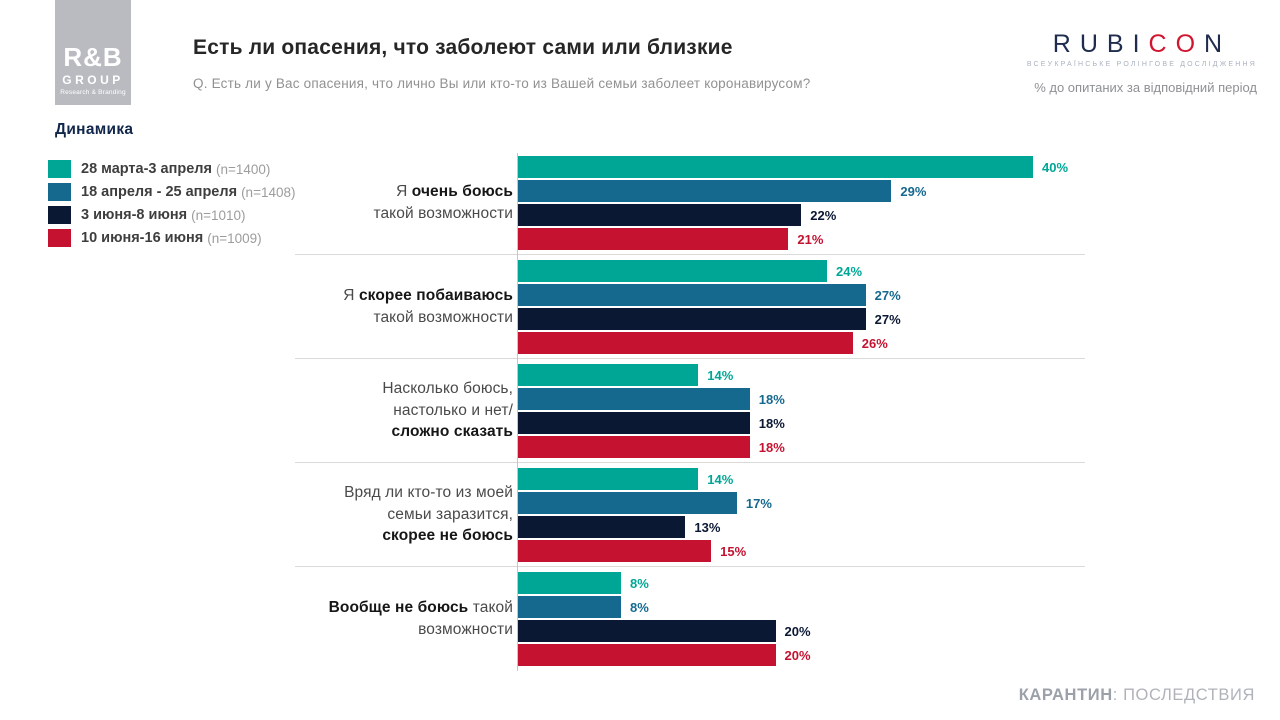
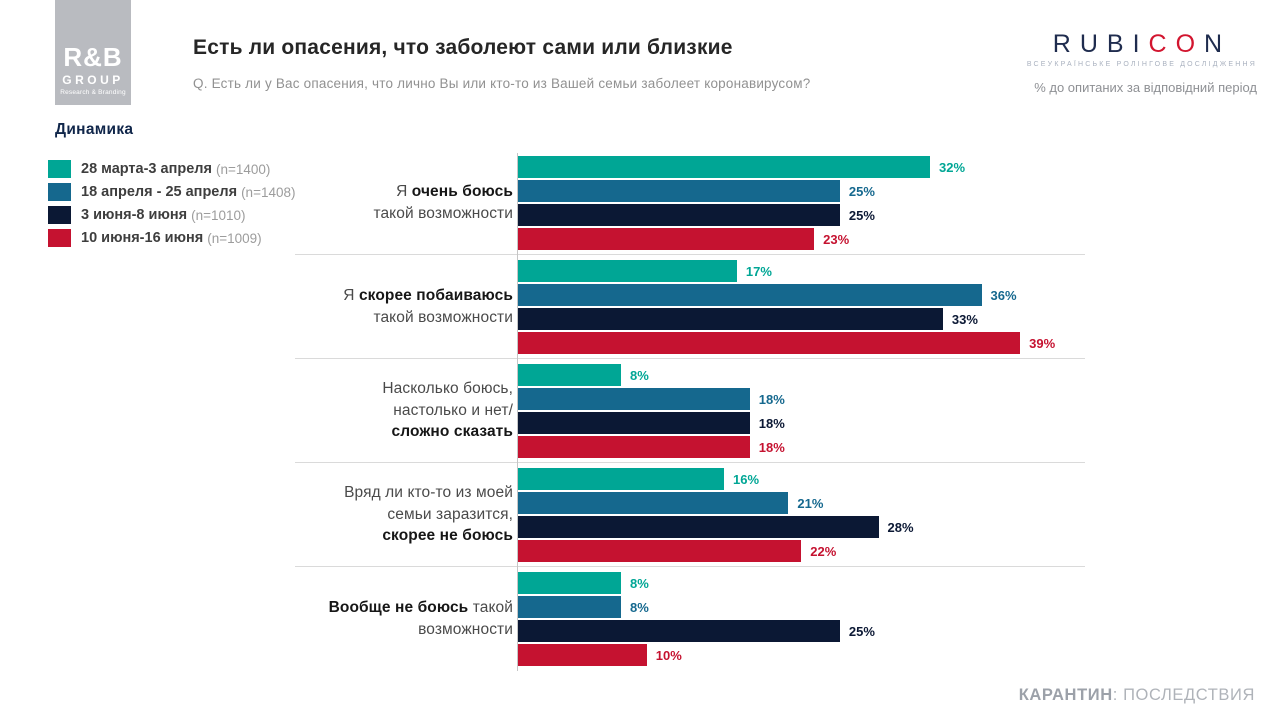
28 марта-3 апреля/Я очень боюсь такой возможности: 40% -> 32%
18 апреля - 25 апреля/Я очень боюсь такой возможности: 29% -> 25%
3 июня-8 июня/Я очень боюсь такой возможности: 22% -> 25%
10 июня-16 июня/Я очень боюсь такой возможности: 21% -> 23%
28 марта-3 апреля/Я скорее побаиваюсь такой возможности: 24% -> 17%
18 апреля - 25 апреля/Я скорее побаиваюсь такой возможности: 27% -> 36%
3 июня-8 июня/Я скорее побаиваюсь такой возможности: 27% -> 33%
10 июня-16 июня/Я скорее побаиваюсь такой возможности: 26% -> 39%
28 марта-3 апреля/Насколько боюсь, настолько и нет/ сложно сказать: 14% -> 8%
28 марта-3 апреля/Вряд ли кто-то из моей семьи заразится, скорее не боюсь: 14% -> 16%
18 апреля - 25 апреля/Вряд ли кто-то из моей семьи заразится, скорее не боюсь: 17% -> 21%
3 июня-8 июня/Вряд ли кто-то из моей семьи заразится, скорее не боюсь: 13% -> 28%
10 июня-16 июня/Вряд ли кто-то из моей семьи заразится, скорее не боюсь: 15% -> 22%
3 июня-8 июня/Вообще не боюсь такой возможности: 20% -> 25%
10 июня-16 июня/Вообще не боюсь такой возможности: 20% -> 10%
